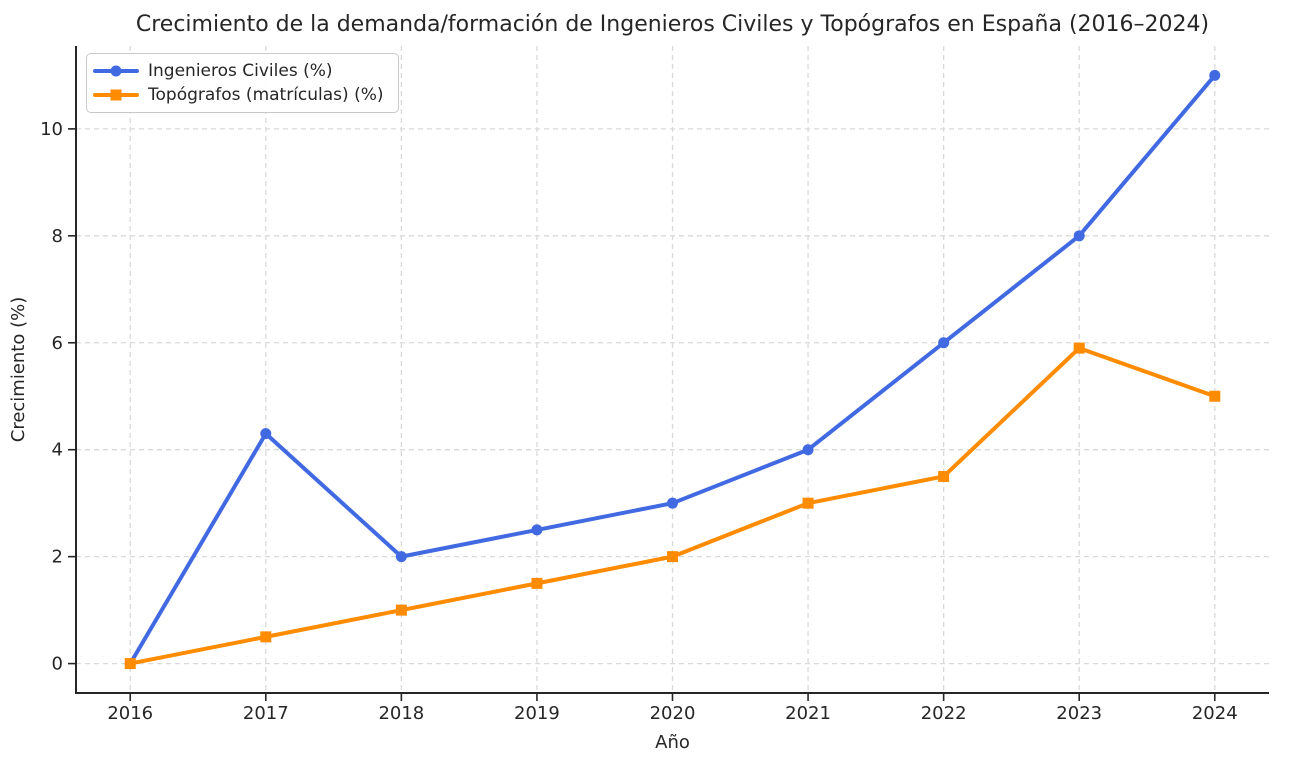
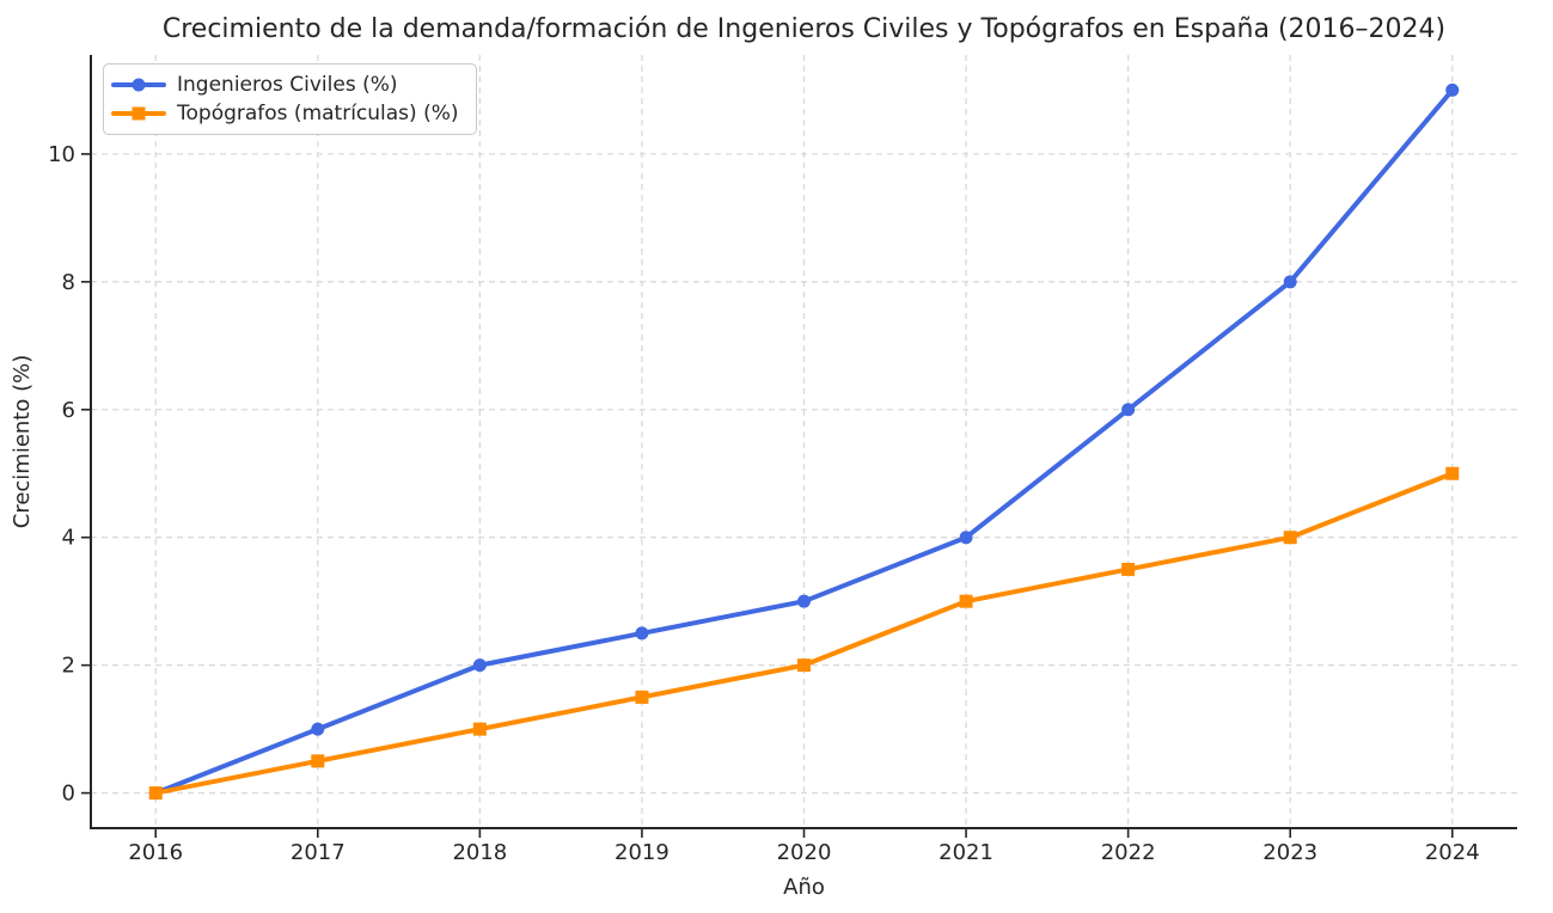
Ingenieros Civiles (%)/2017: 4.3 -> 1.0
Topógrafos (matrículas) (%)/2023: 5.9 -> 4.0
